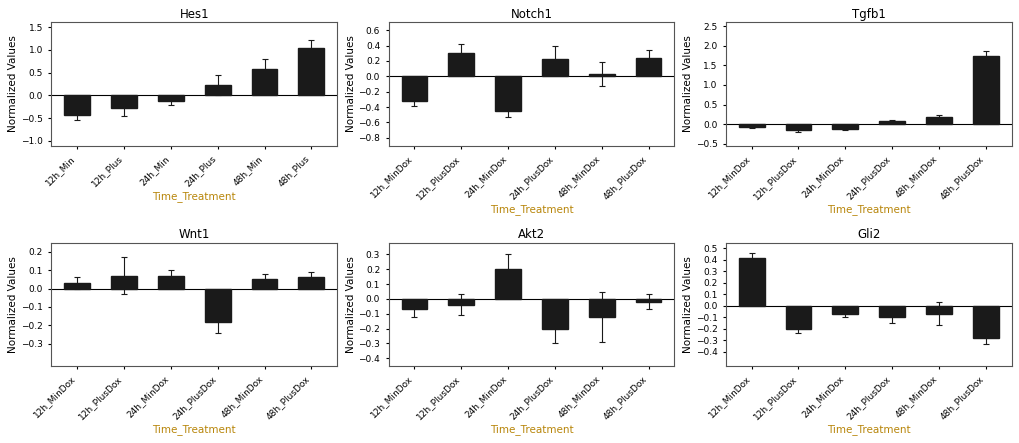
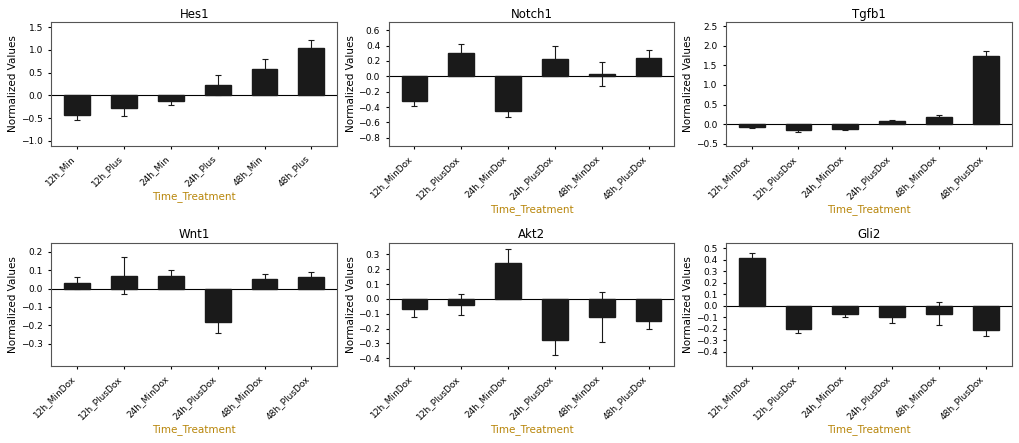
Akt2/24h_MinDox: 0.20 -> 0.24
Akt2/24h_PlusDox: -0.20 -> -0.28
Akt2/48h_PlusDox: -0.02 -> -0.15
Gli2/48h_PlusDox: -0.28 -> -0.21
